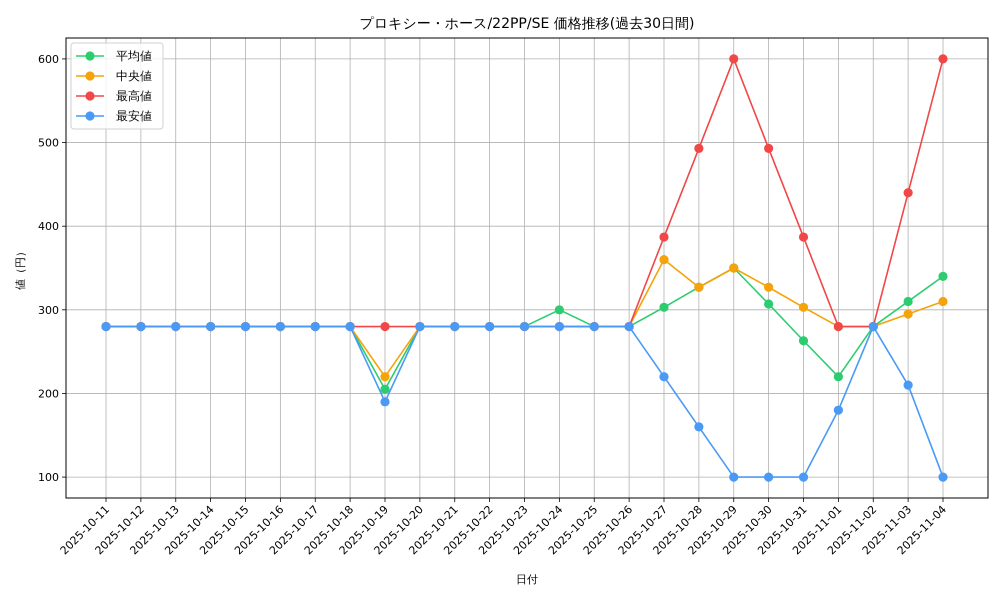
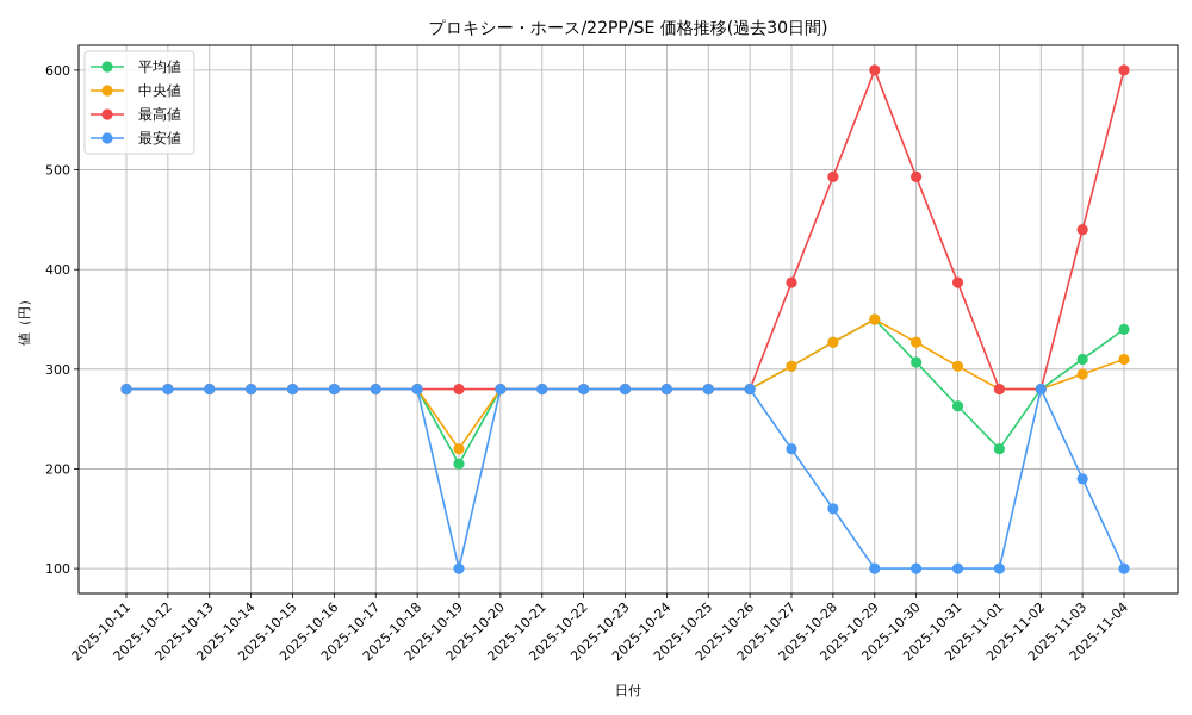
最安値/2025-10-19: 190 -> 100
平均値/2025-10-24: 300 -> 280
中央値/2025-10-27: 360 -> 300
最安値/2025-11-01: 180 -> 100
最安値/2025-11-03: 210 -> 190
